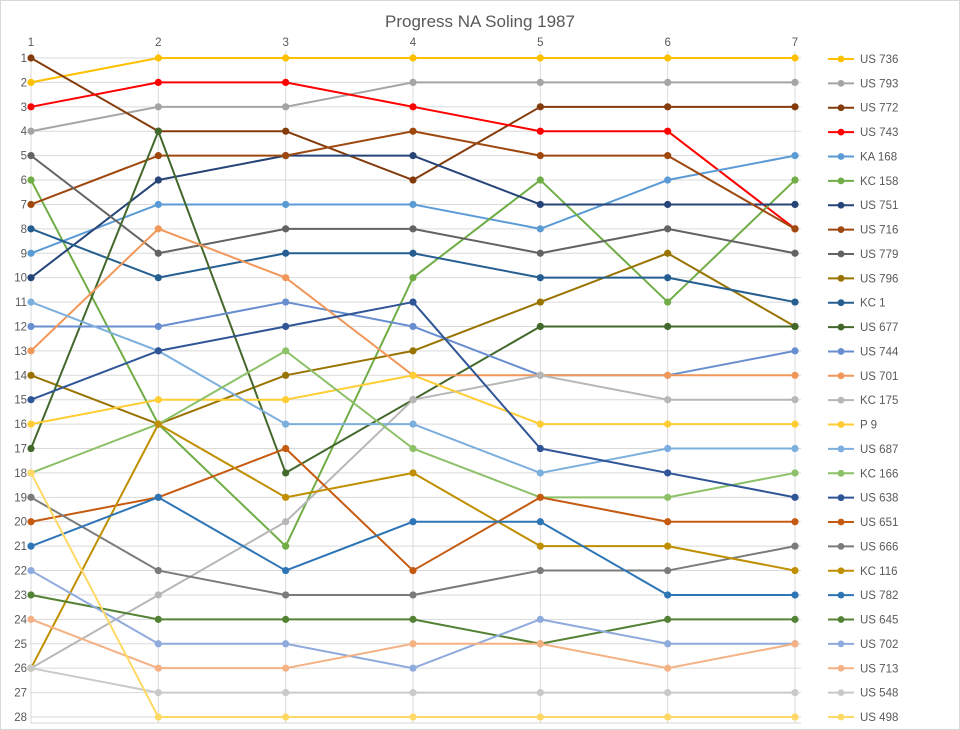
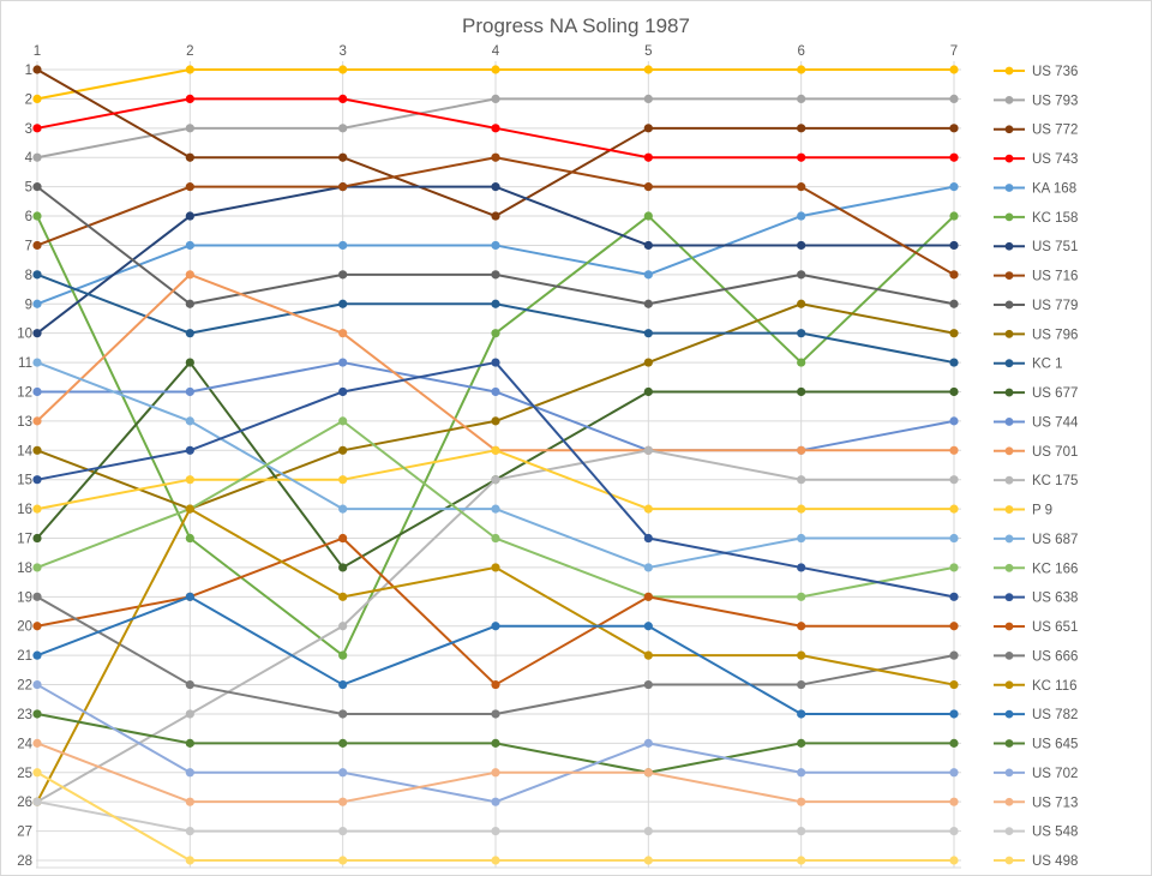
US 498/1: 18 -> 25
KC 158/2: 16 -> 17
US 677/2: 4 -> 11
US 638/2: 13 -> 14
US 743/7: 8 -> 4
US 796/7: 12 -> 10
US 713/7: 25 -> 26
